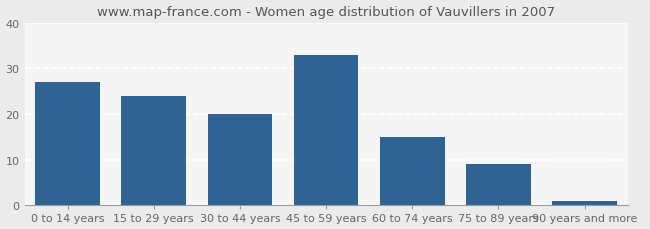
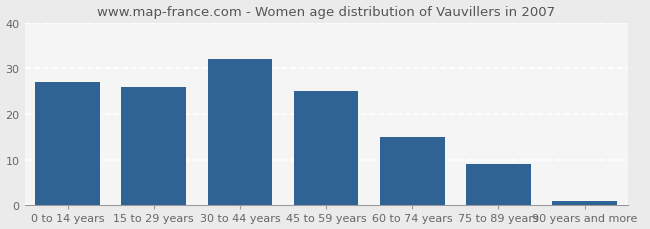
15 to 29 years: 24 -> 26
30 to 44 years: 20 -> 32
45 to 59 years: 33 -> 25
